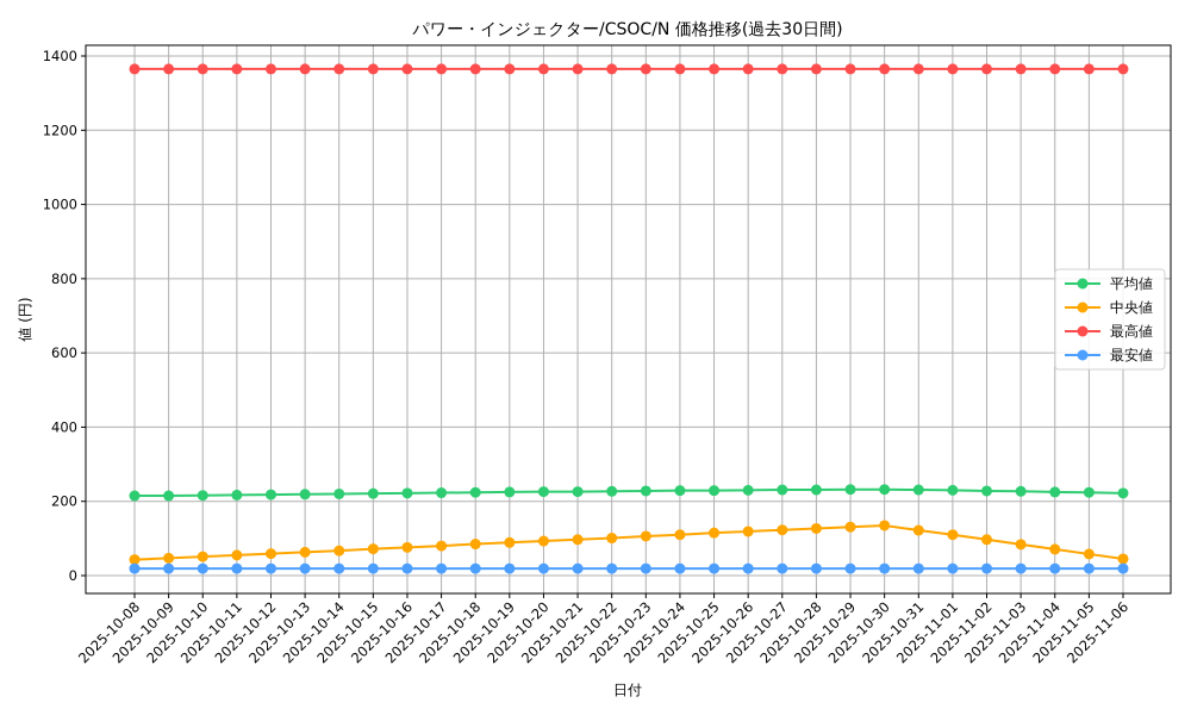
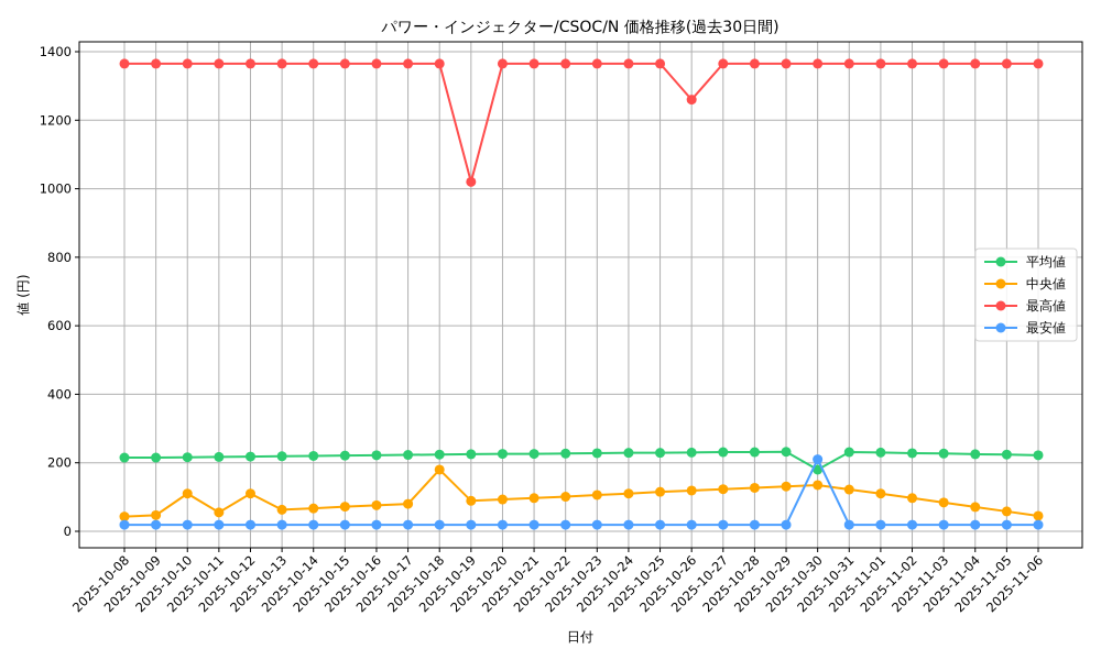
中央値/2025-10-10: 50 -> 110
中央値/2025-10-12: 60 -> 110
中央値/2025-10-18: 80 -> 180
最高値/2025-10-19: 1360 -> 1020
最高値/2025-10-26: 1360 -> 1260
平均値/2025-10-30: 230 -> 180
最安値/2025-10-30: 20 -> 210
